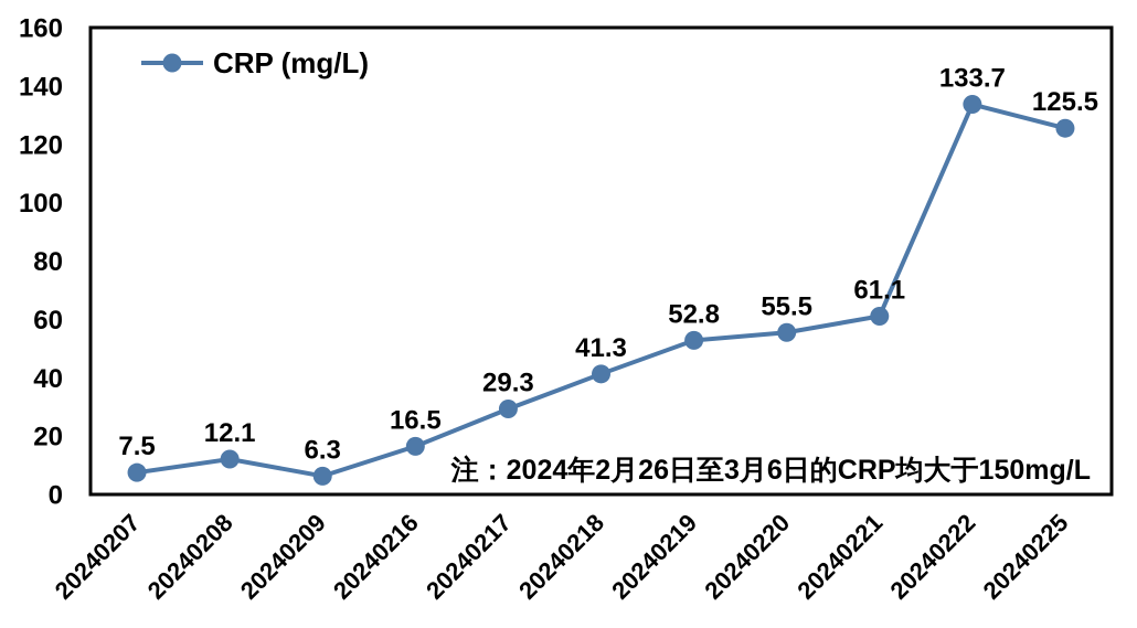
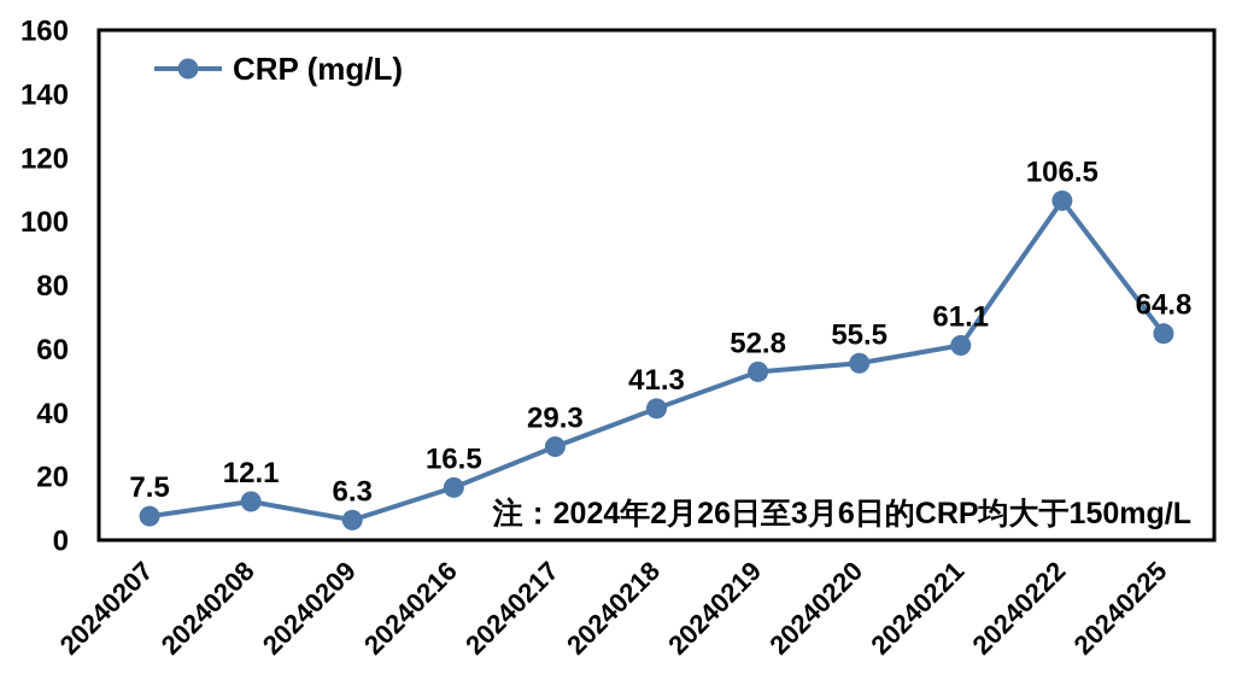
20240222: 133.7 -> 106.5
20240225: 125.5 -> 64.8
